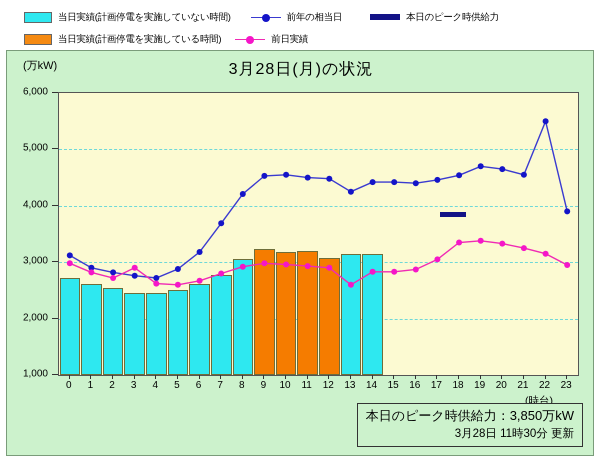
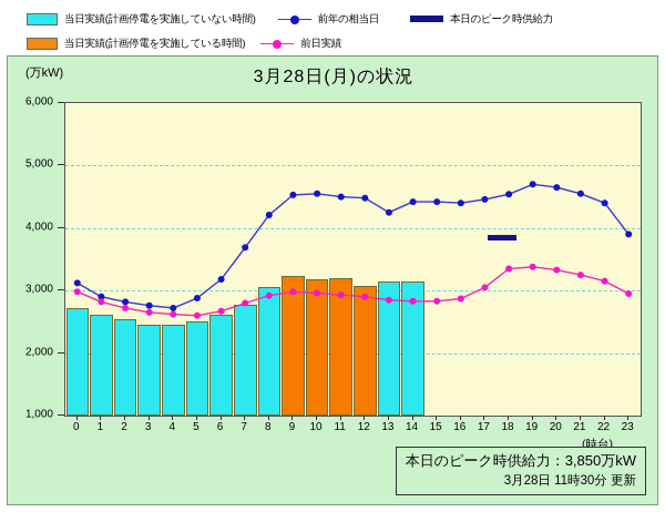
前日実績/3: 2900 -> 2600
前日実績/13: 2600 -> 2800
前年の相当日/22: 5500 -> 4400
